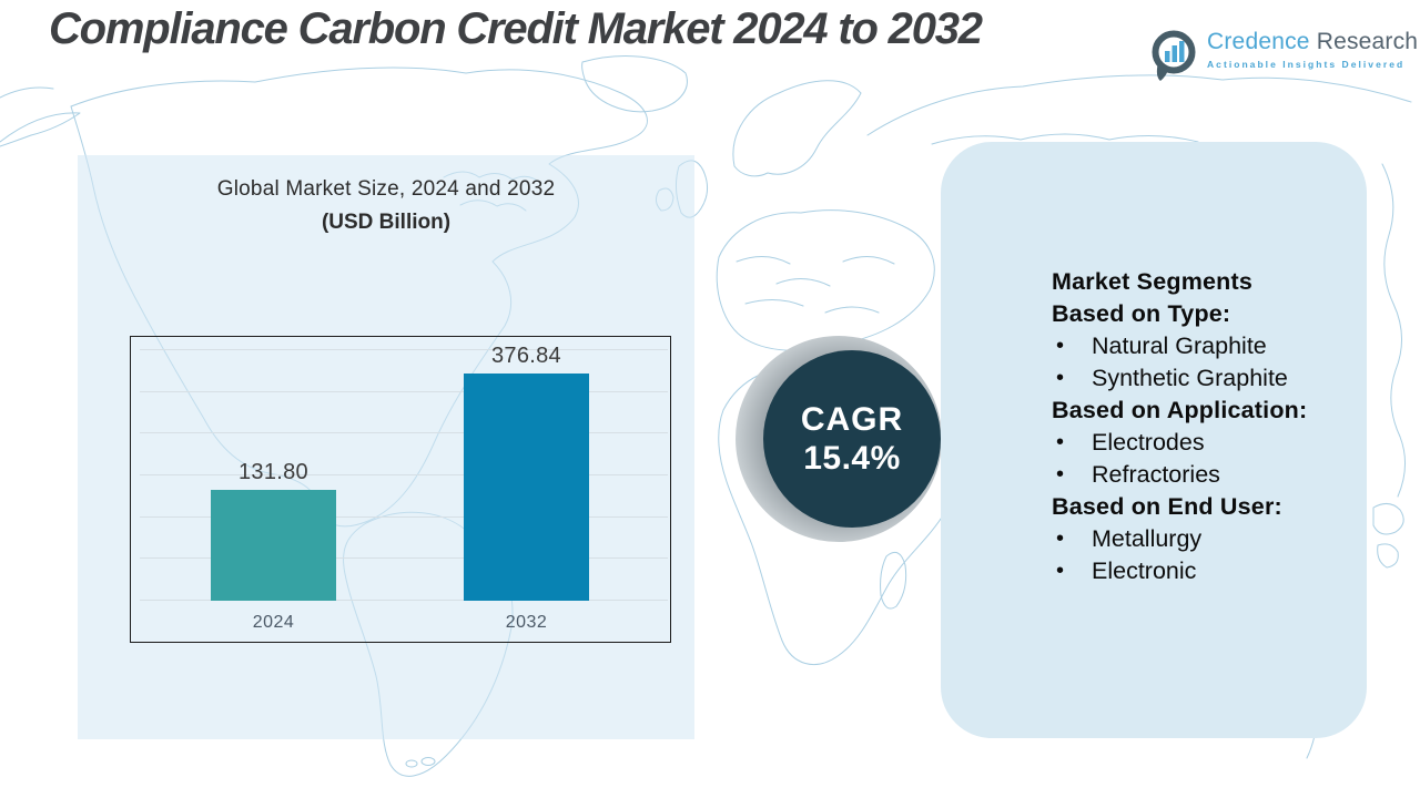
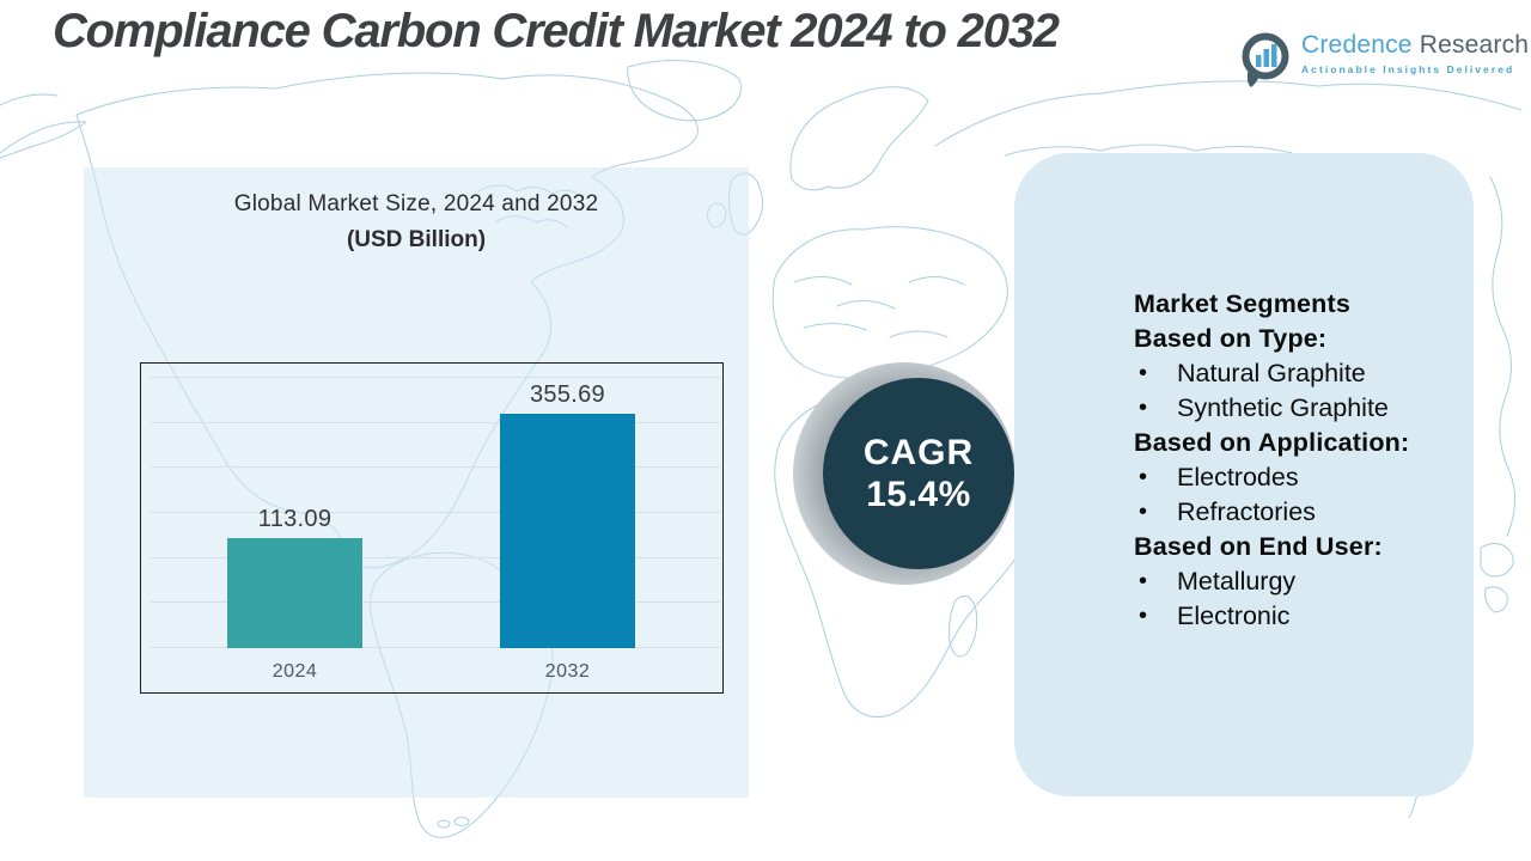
2024: 131.80 -> 113.09
2032: 376.84 -> 355.69
